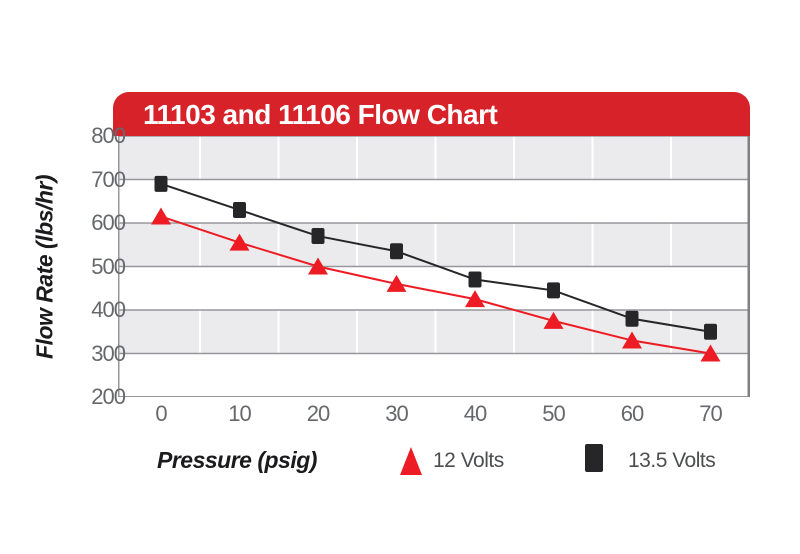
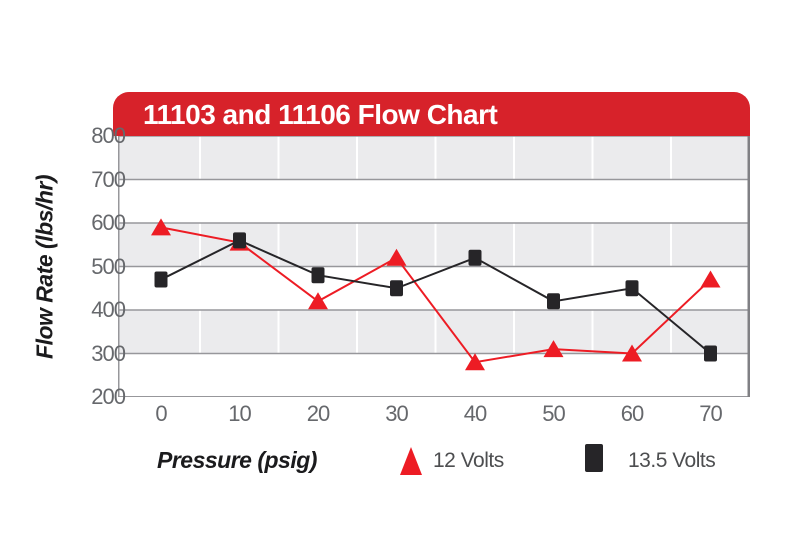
12 Volts/0: 620 -> 590
13.5 Volts/0: 690 -> 470
13.5 Volts/10: 630 -> 560
12 Volts/20: 500 -> 420
13.5 Volts/20: 570 -> 480
12 Volts/30: 460 -> 520
13.5 Volts/30: 540 -> 450
12 Volts/40: 420 -> 280
13.5 Volts/40: 470 -> 520
12 Volts/50: 380 -> 310
13.5 Volts/50: 440 -> 420
12 Volts/60: 330 -> 300
13.5 Volts/60: 380 -> 450
12 Volts/70: 300 -> 470
13.5 Volts/70: 350 -> 300
